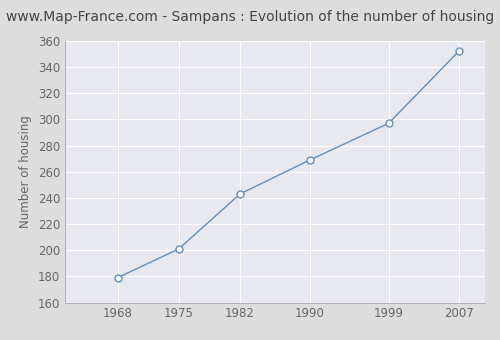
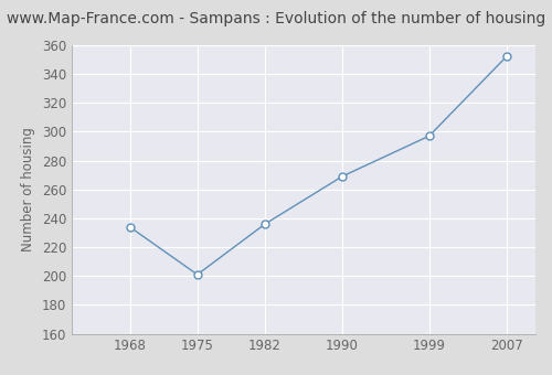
1968: 179 -> 234
1982: 243 -> 236
